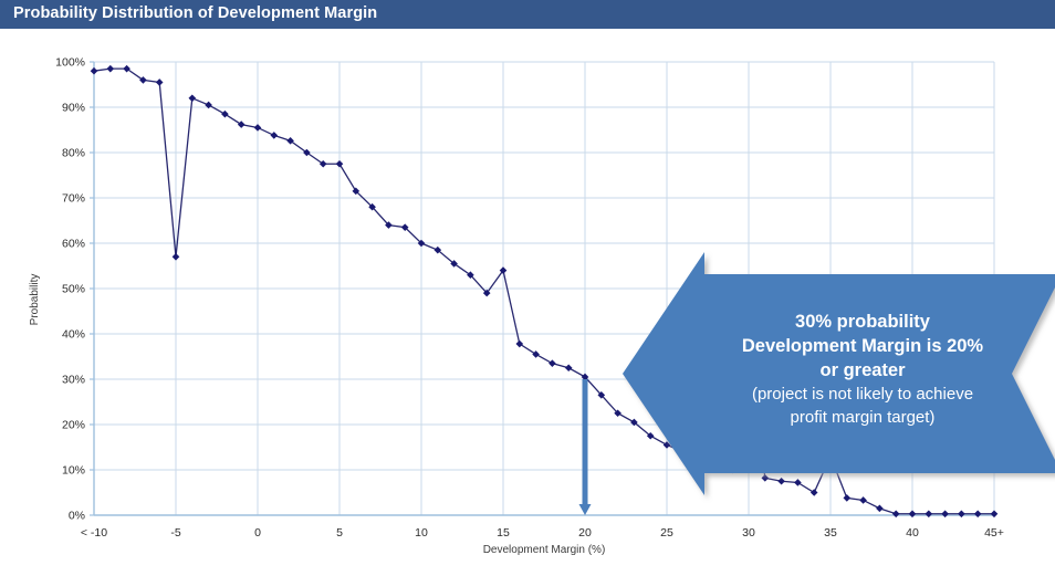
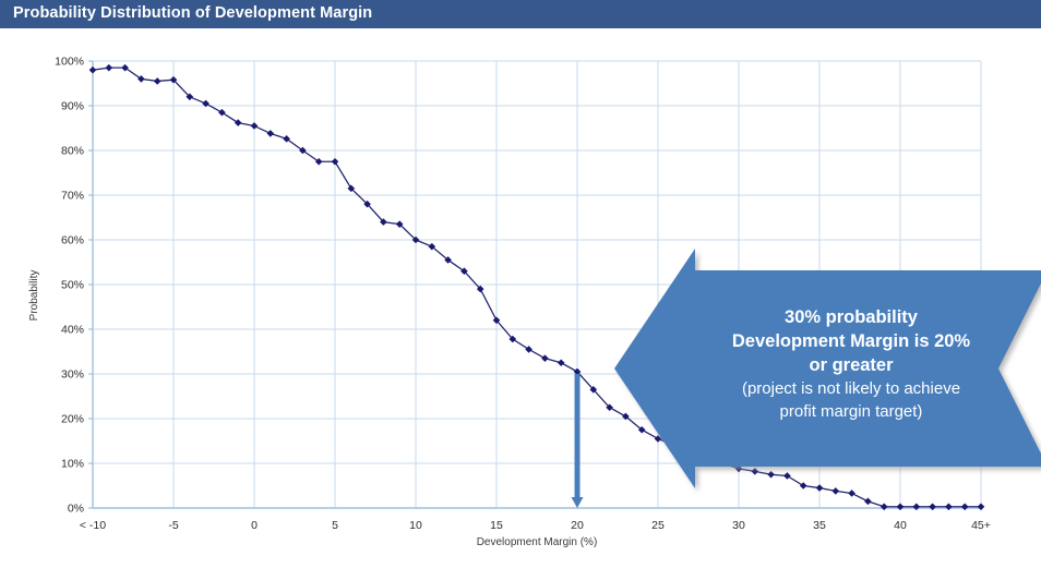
-5: 57% -> 96%
15: 54% -> 42%
30: 40% -> 9%
35: 13% -> 4%
